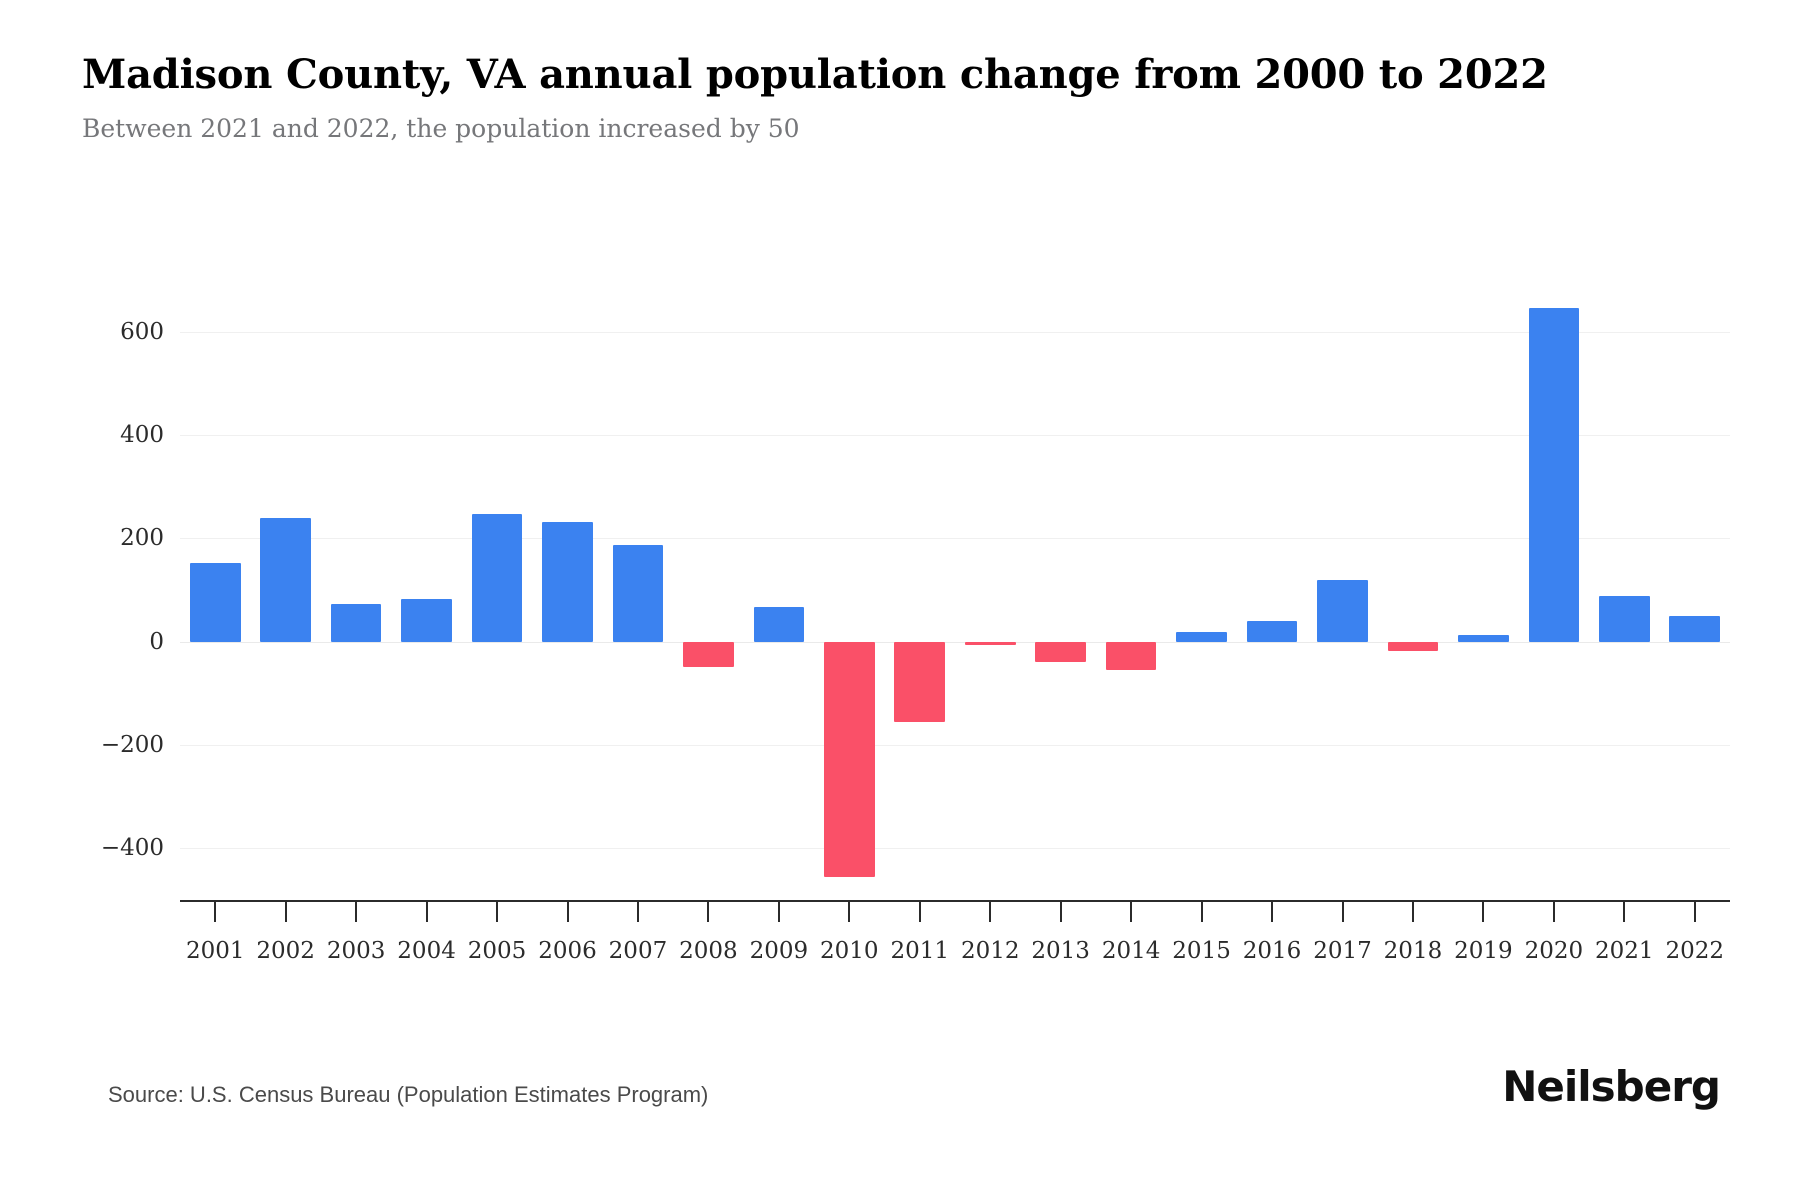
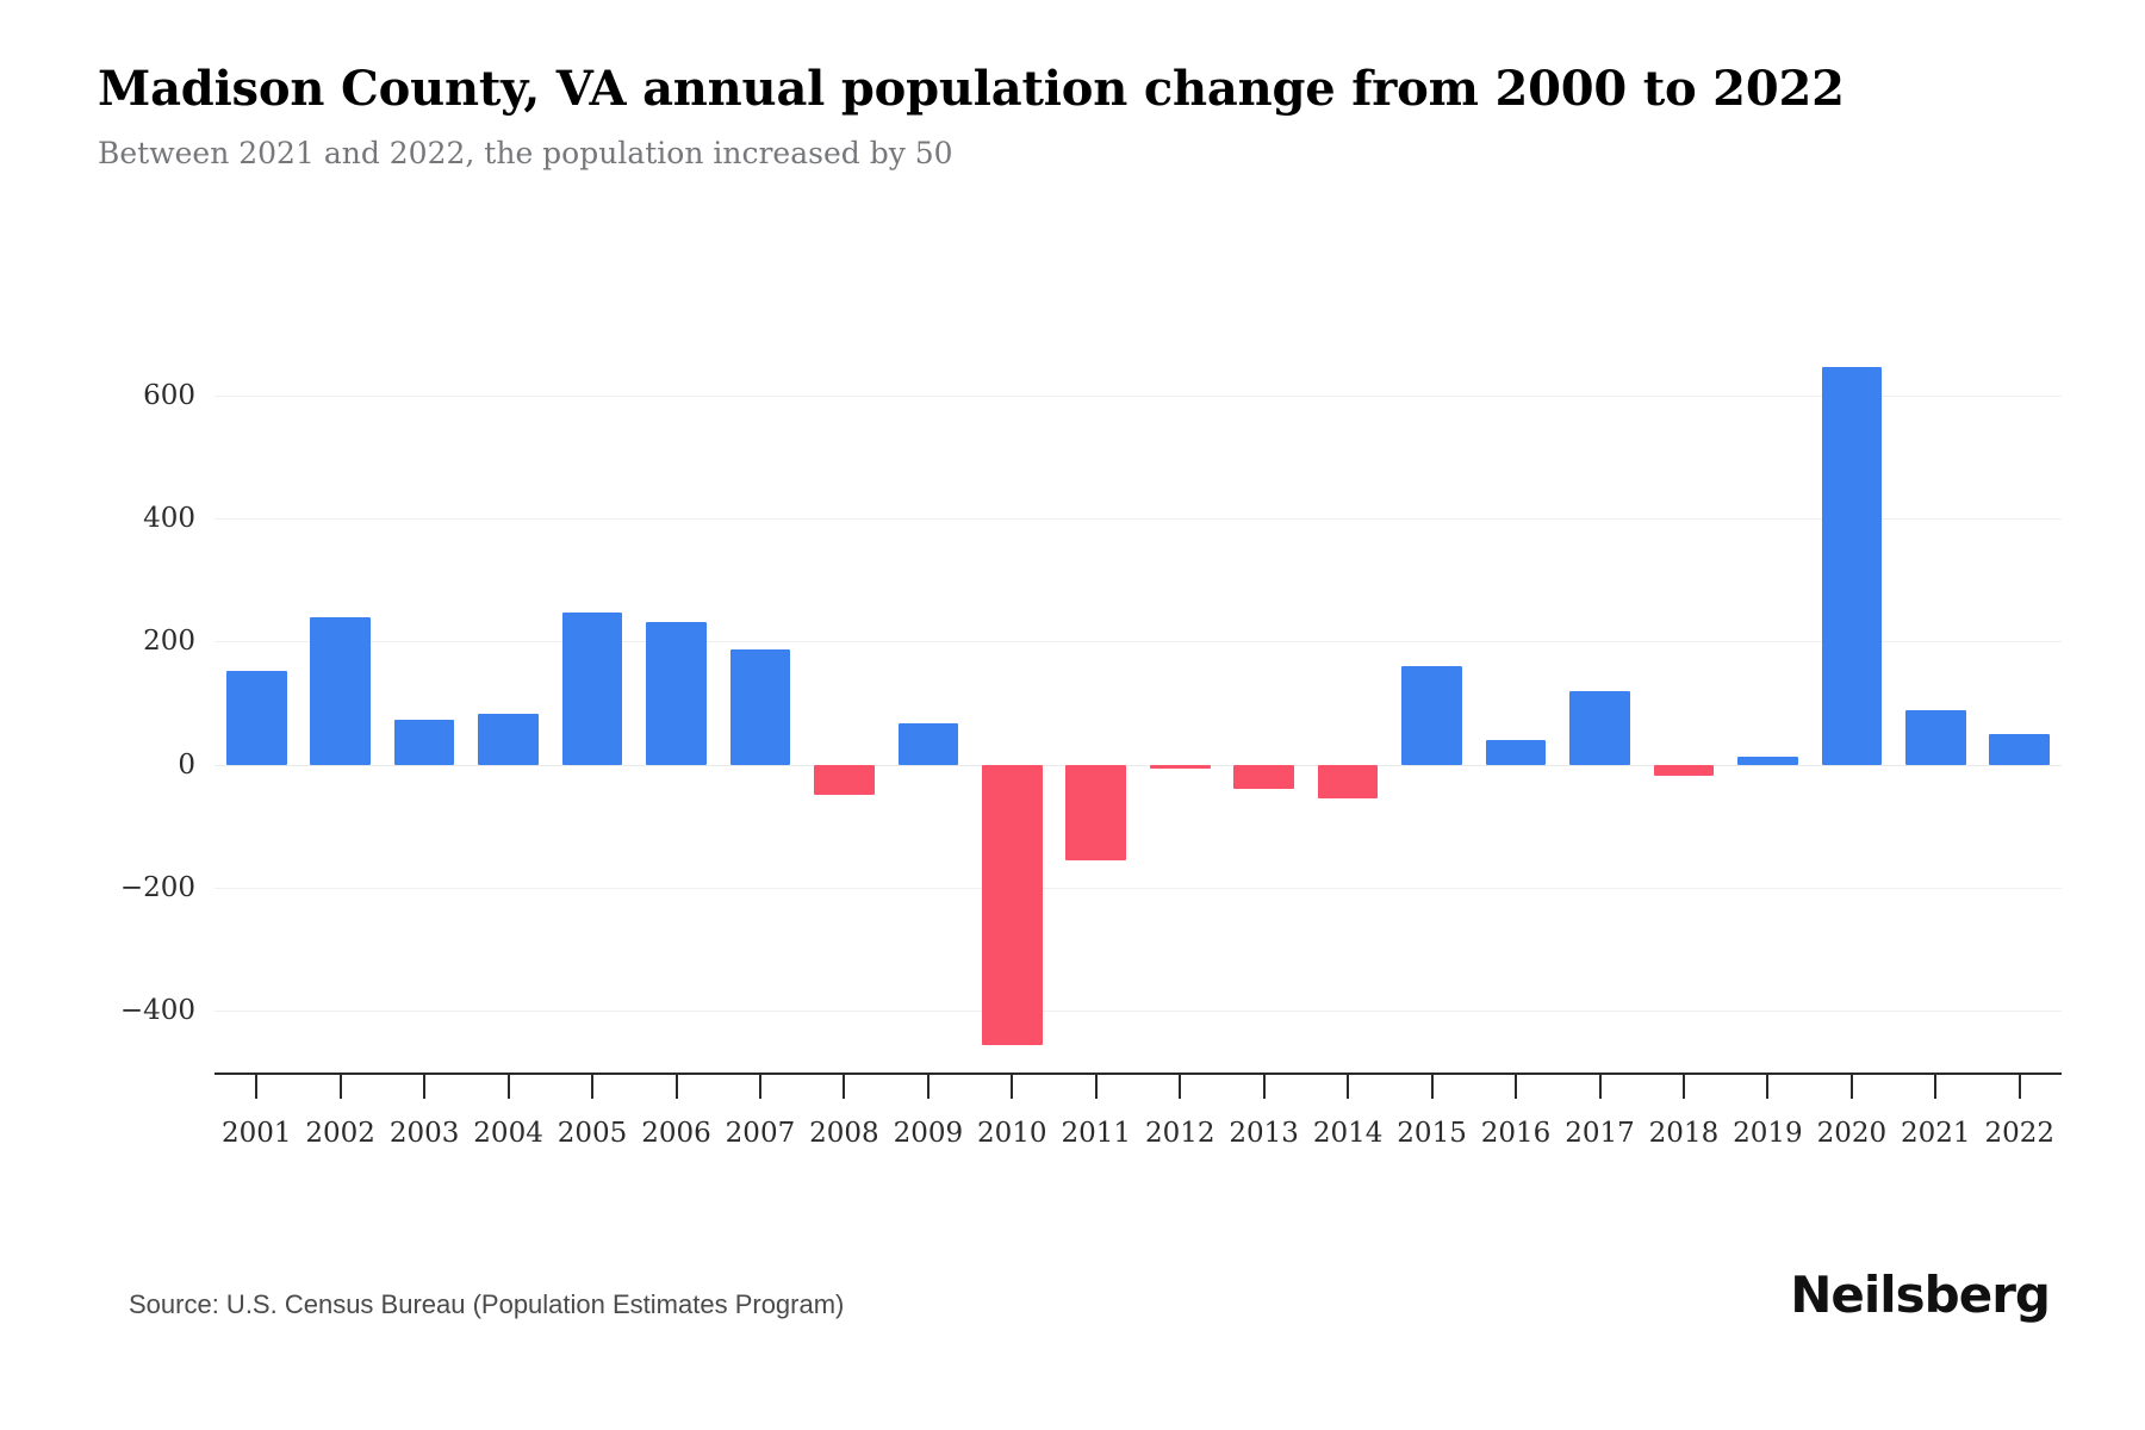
2015: 20 -> 160
